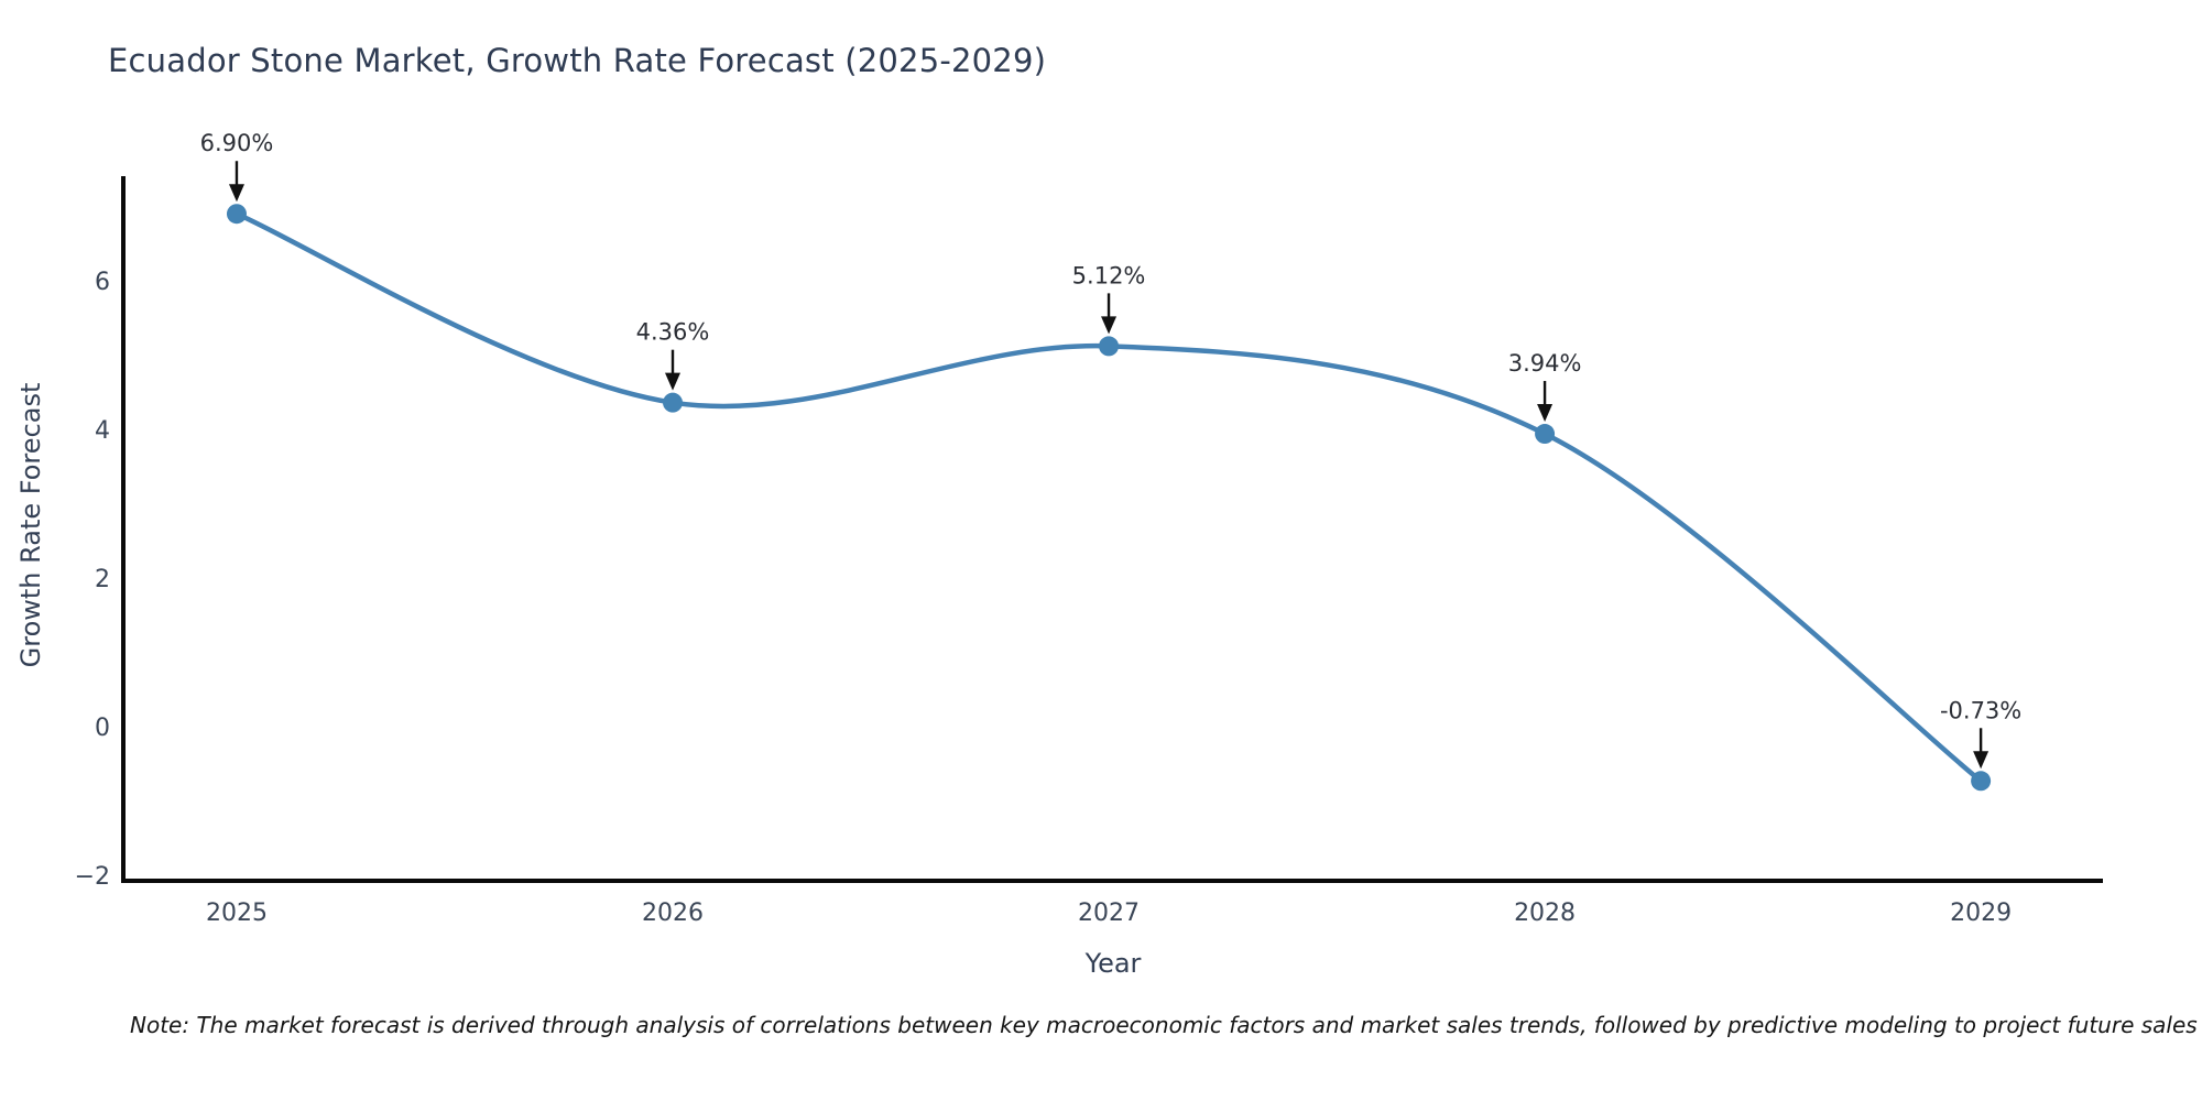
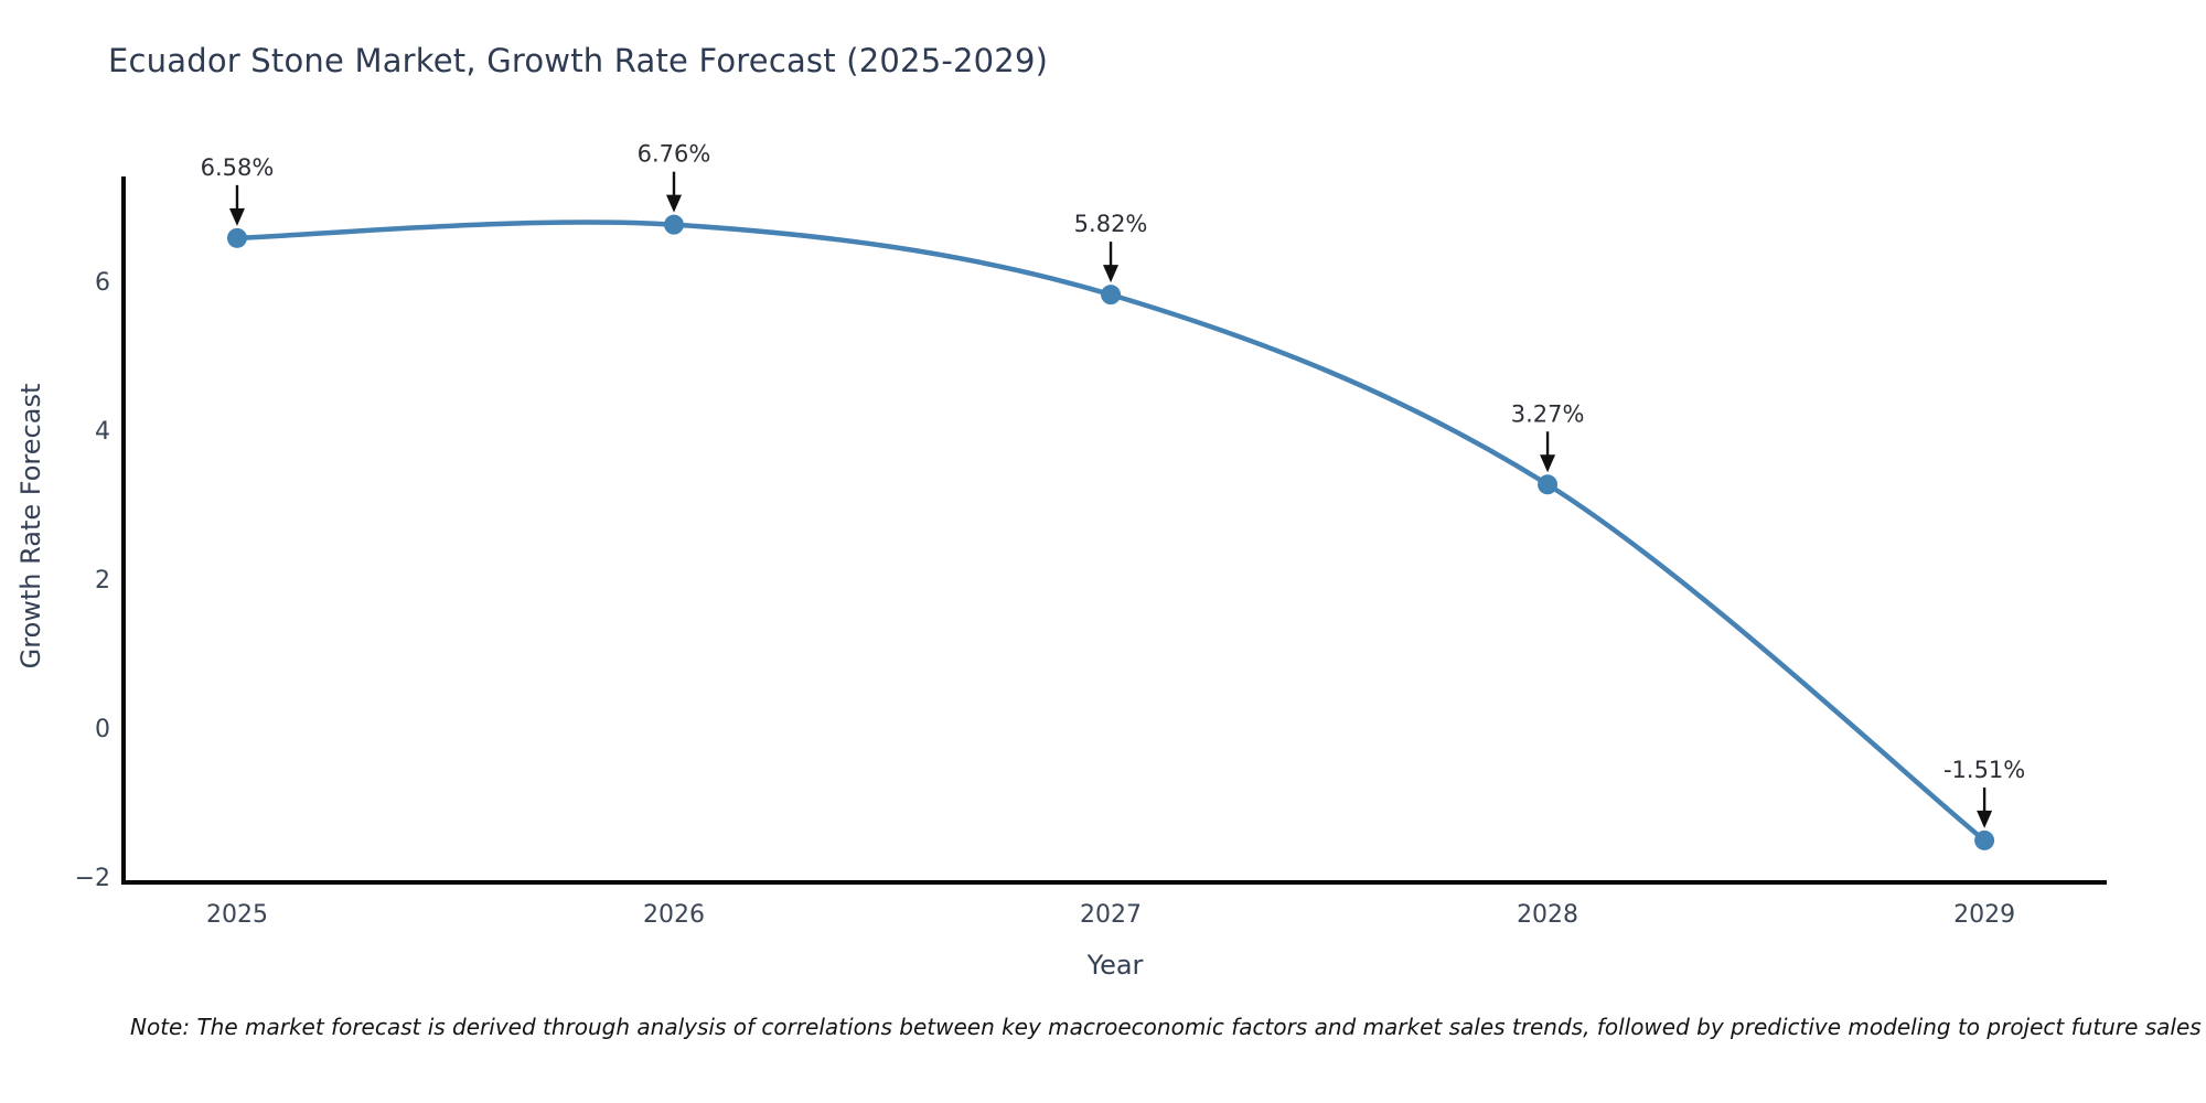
2025: 6.90% -> 6.58%
2026: 4.36% -> 6.76%
2027: 5.12% -> 5.82%
2028: 3.94% -> 3.27%
2029: -0.73% -> -1.51%
